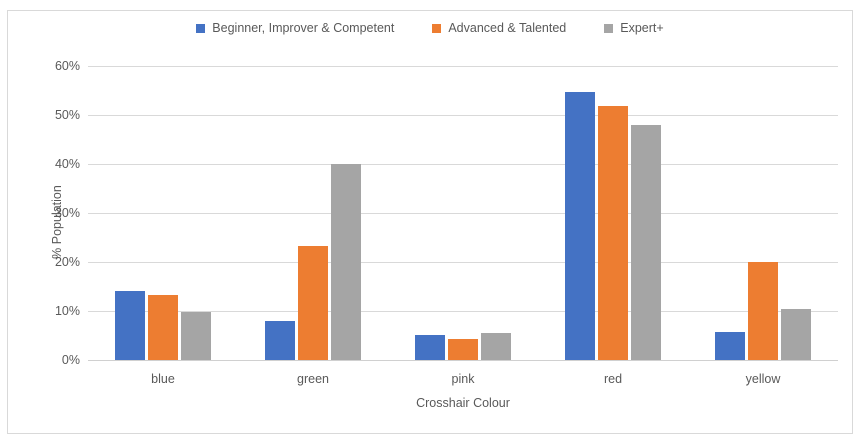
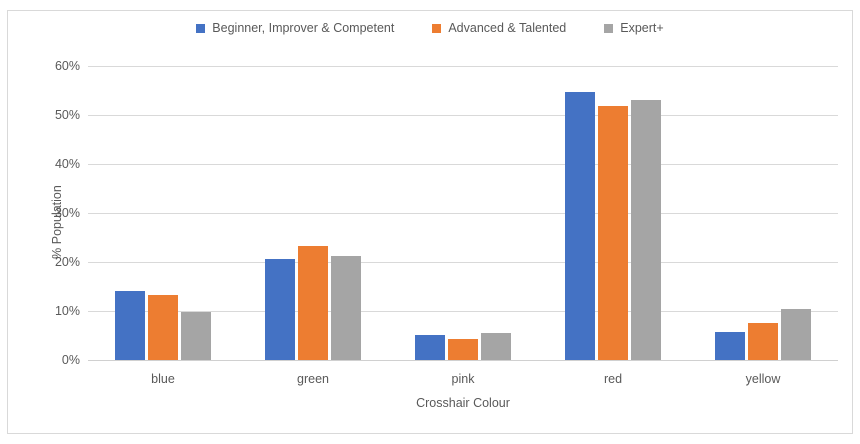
Beginner, Improver & Competent/green: 8% -> 21%
Expert+/green: 40% -> 21%
Expert+/red: 48% -> 53%
Advanced & Talented/yellow: 20% -> 8%
